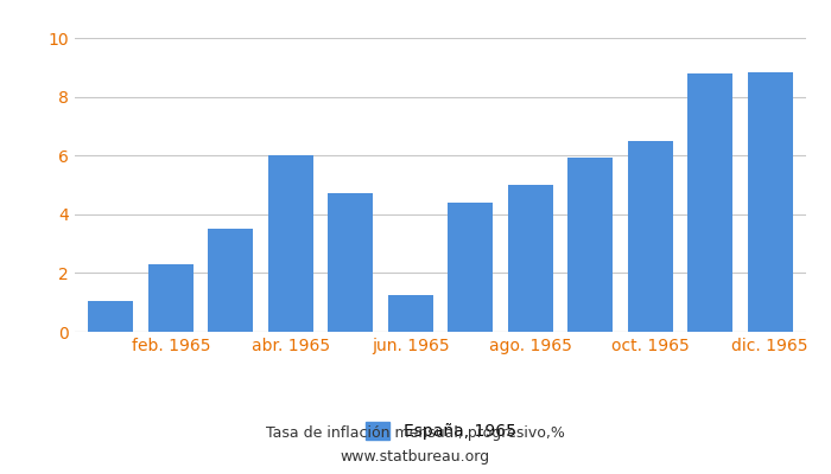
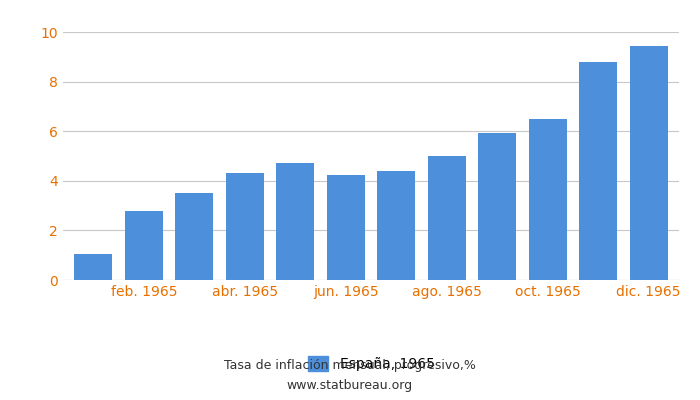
feb. 1965: 2.30 -> 2.80
abr. 1965: 6.00 -> 4.30
jun. 1965: 1.25 -> 4.22
dic. 1965: 8.85 -> 9.42
